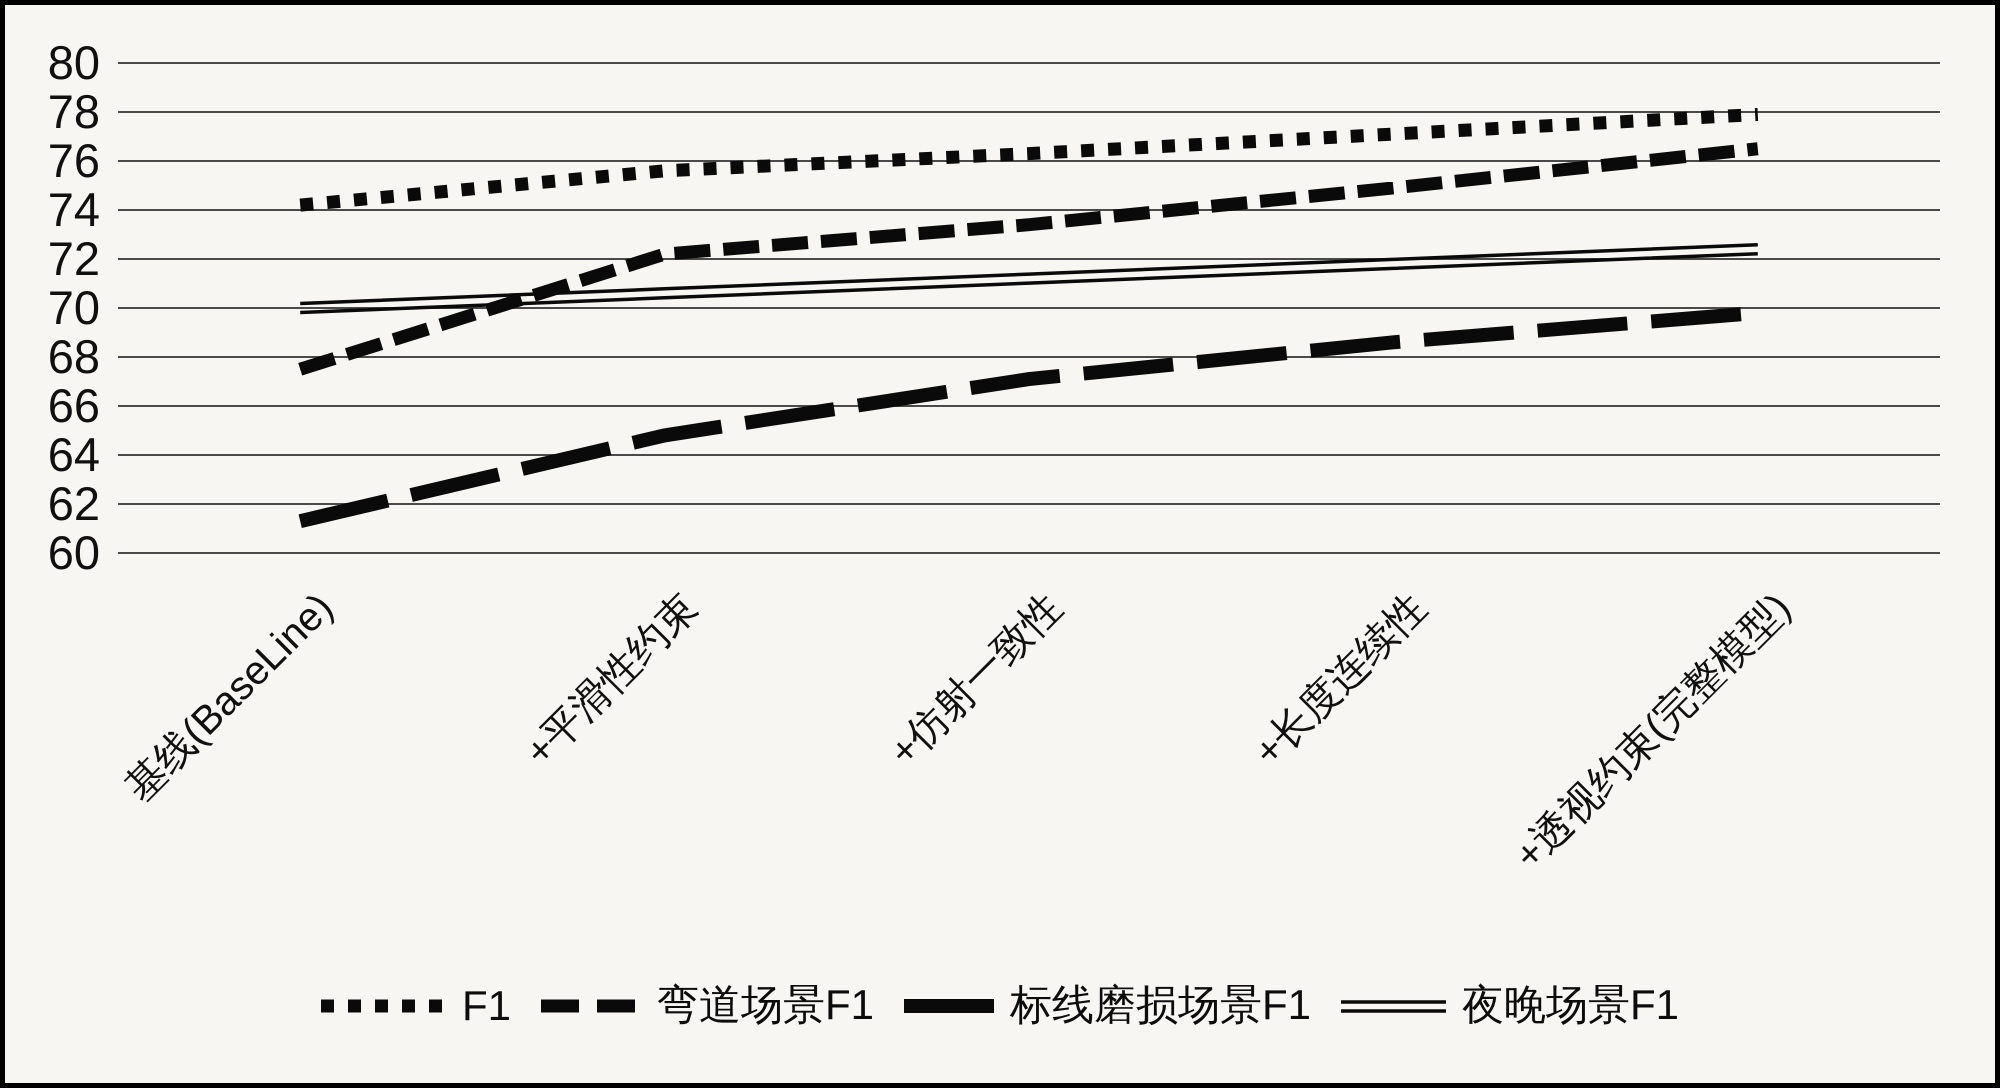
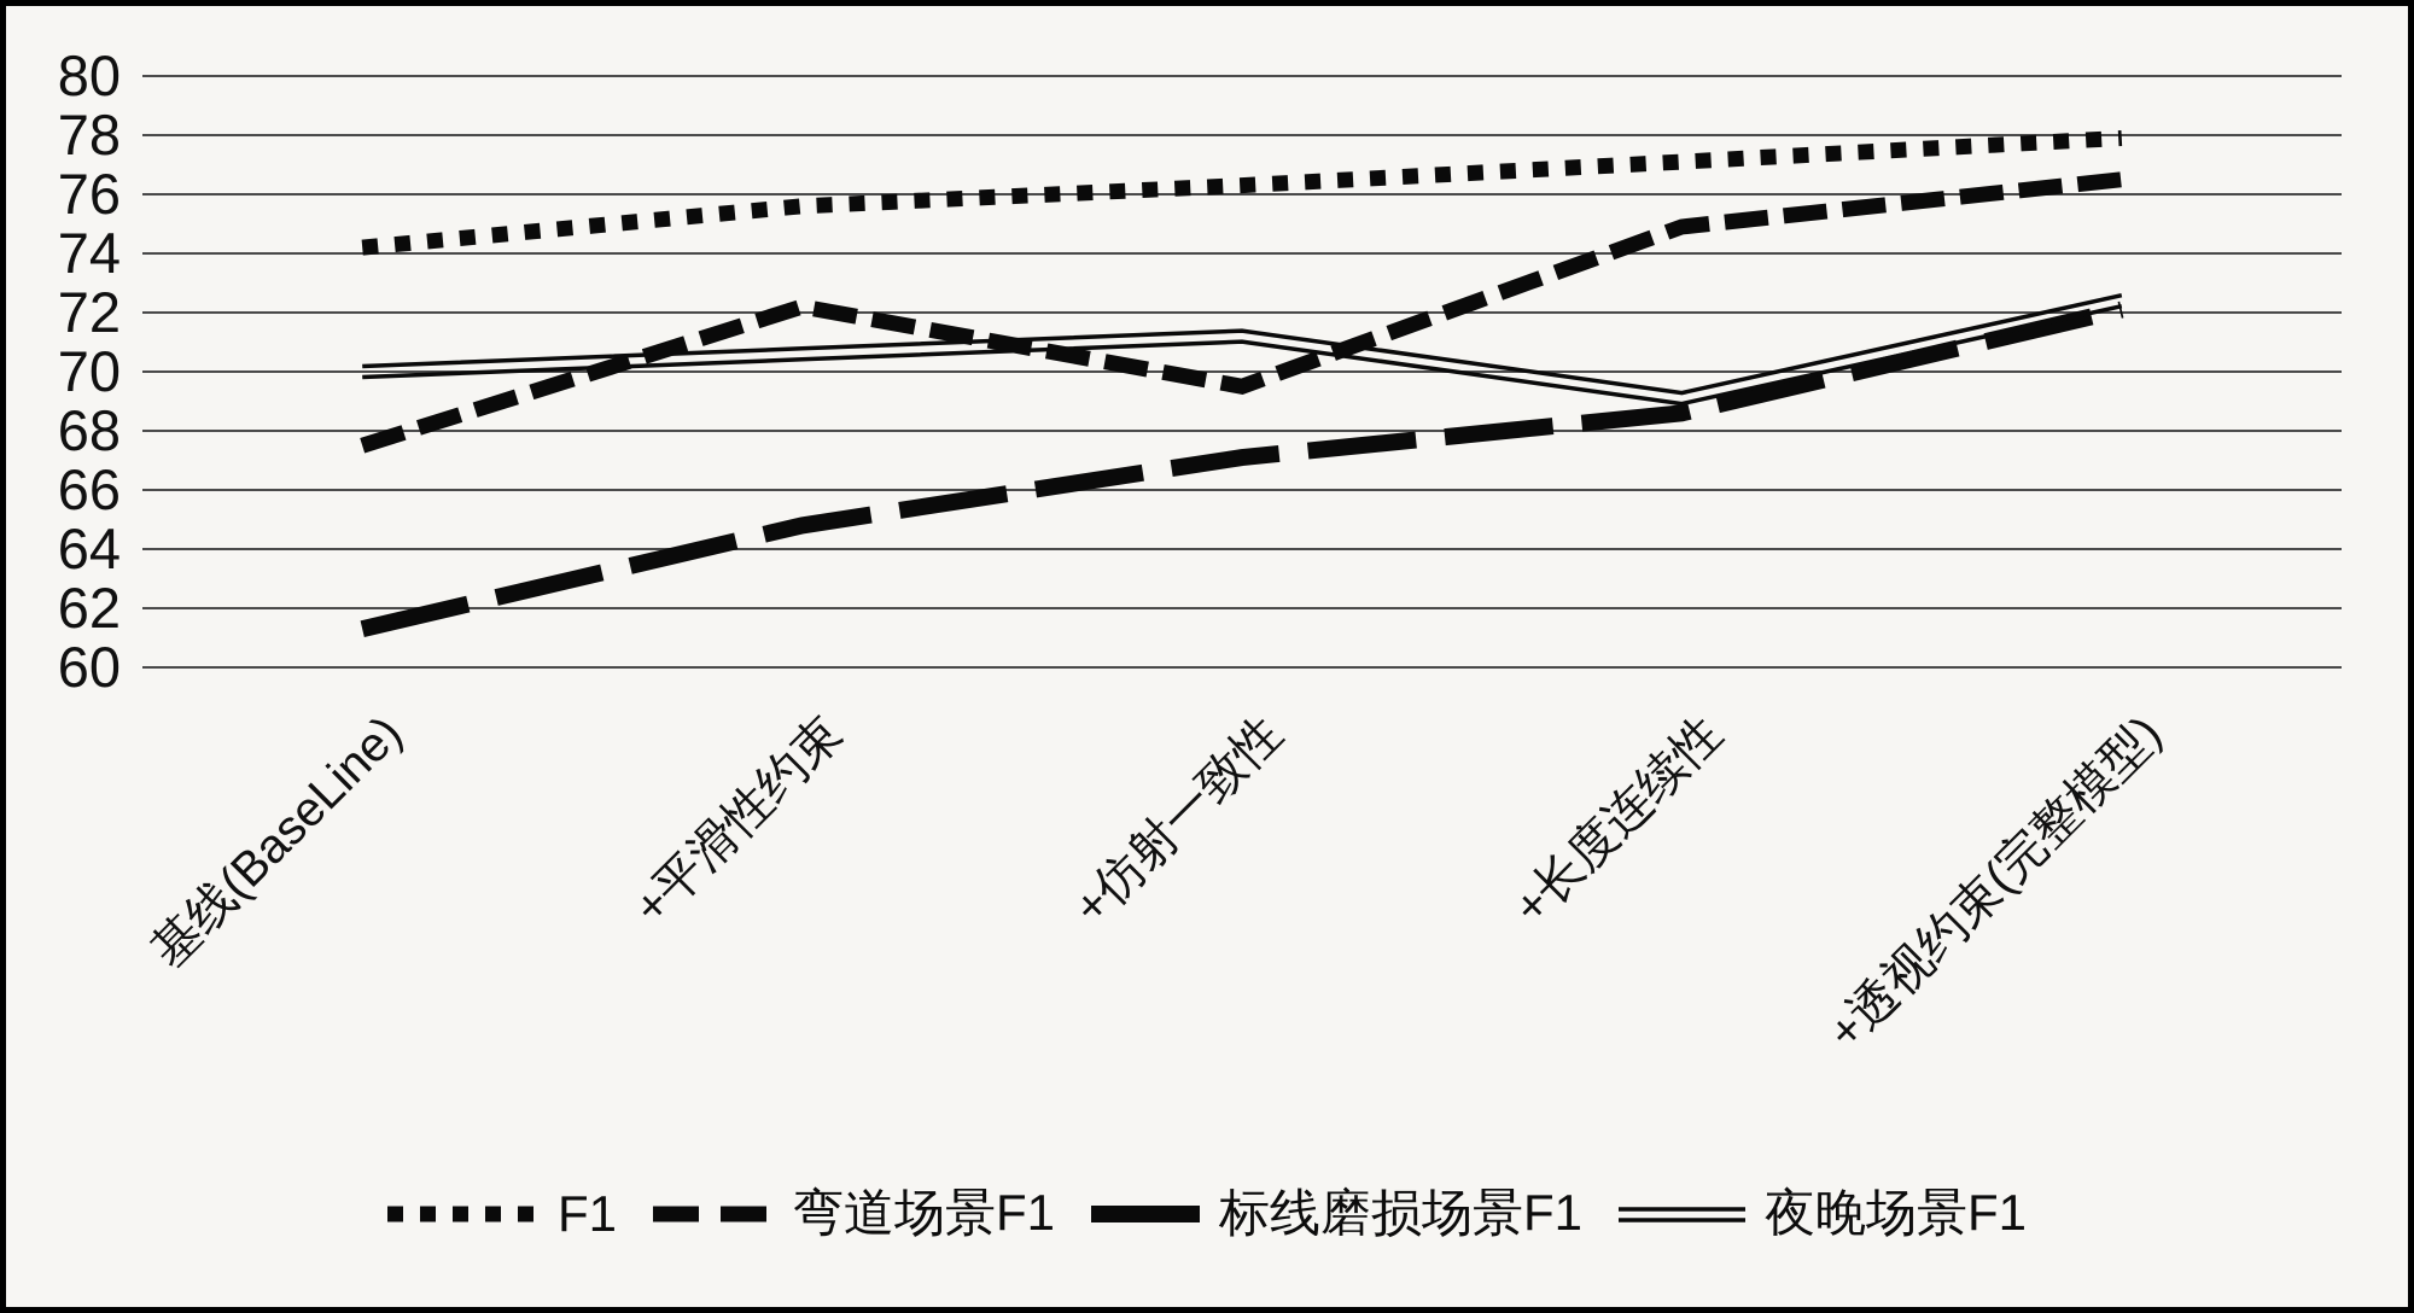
弯道场景F1/+仿射一致性: 73.4 -> 69.5
夜晚场景F1/+长度连续性: 71.8 -> 69.1
标线磨损场景F1/+透视约束(完整模型): 69.8 -> 72.1
